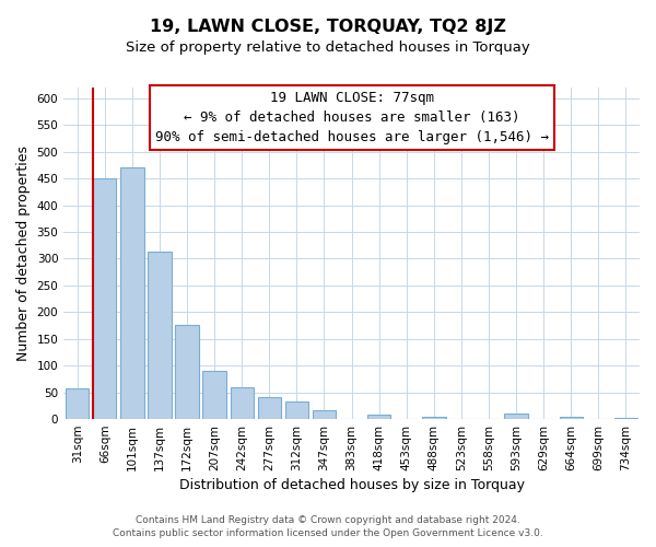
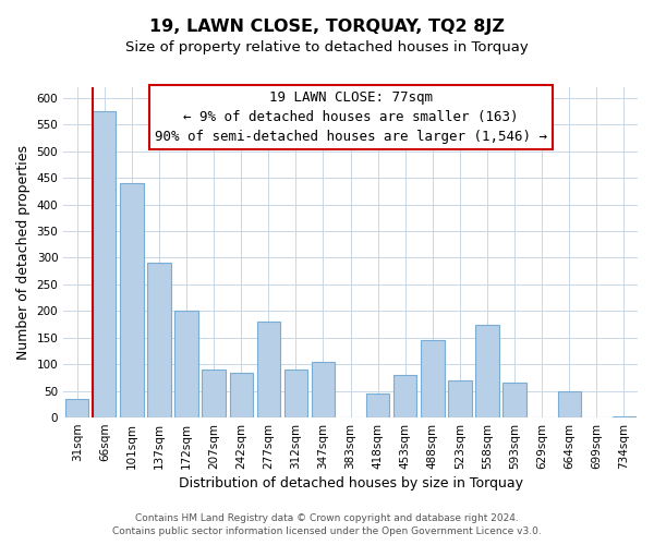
31sqm: 57 -> 35
66sqm: 450 -> 575
101sqm: 470 -> 440
137sqm: 313 -> 290
172sqm: 176 -> 200
242sqm: 60 -> 85
277sqm: 42 -> 180
312sqm: 33 -> 90
347sqm: 17 -> 105
418sqm: 8 -> 45
453sqm: 1 -> 80
488sqm: 5 -> 145
523sqm: 1 -> 70
558sqm: 1 -> 175
593sqm: 10 -> 65
664sqm: 5 -> 50
